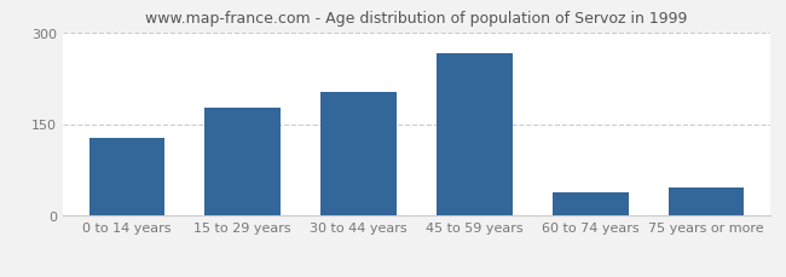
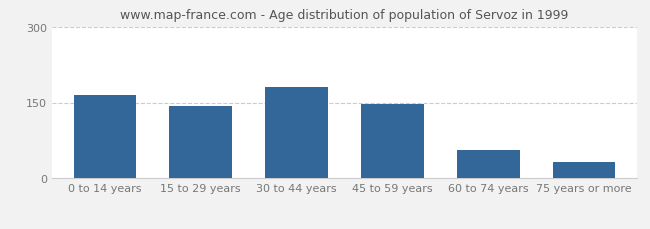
0 to 14 years: 128 -> 165
15 to 29 years: 176 -> 144
30 to 44 years: 202 -> 180
45 to 59 years: 266 -> 148
60 to 74 years: 38 -> 57
75 years or more: 46 -> 32
